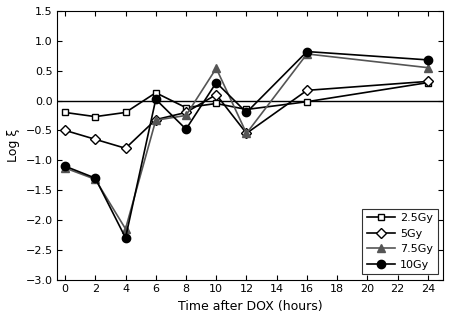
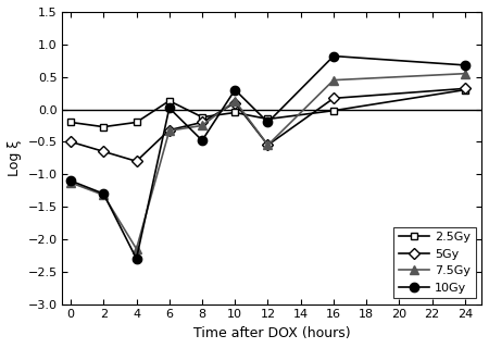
7.5Gy/10: 0.54 -> 0.13
7.5Gy/16: 0.78 -> 0.45
